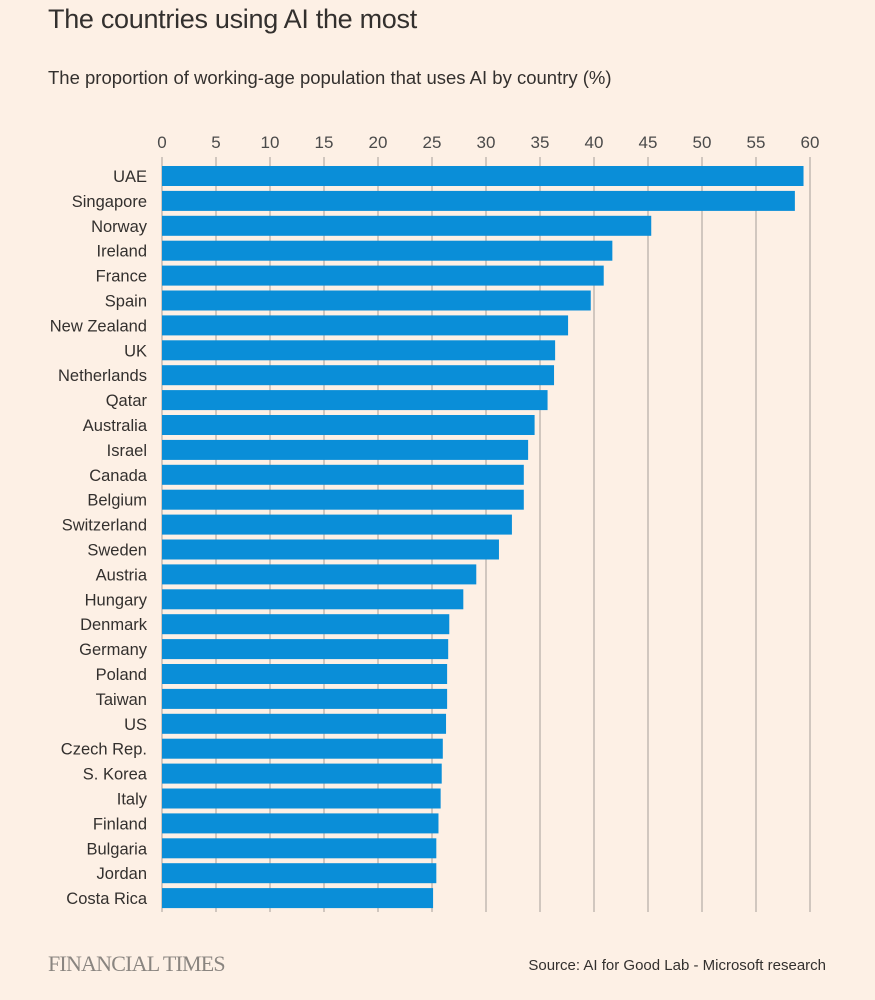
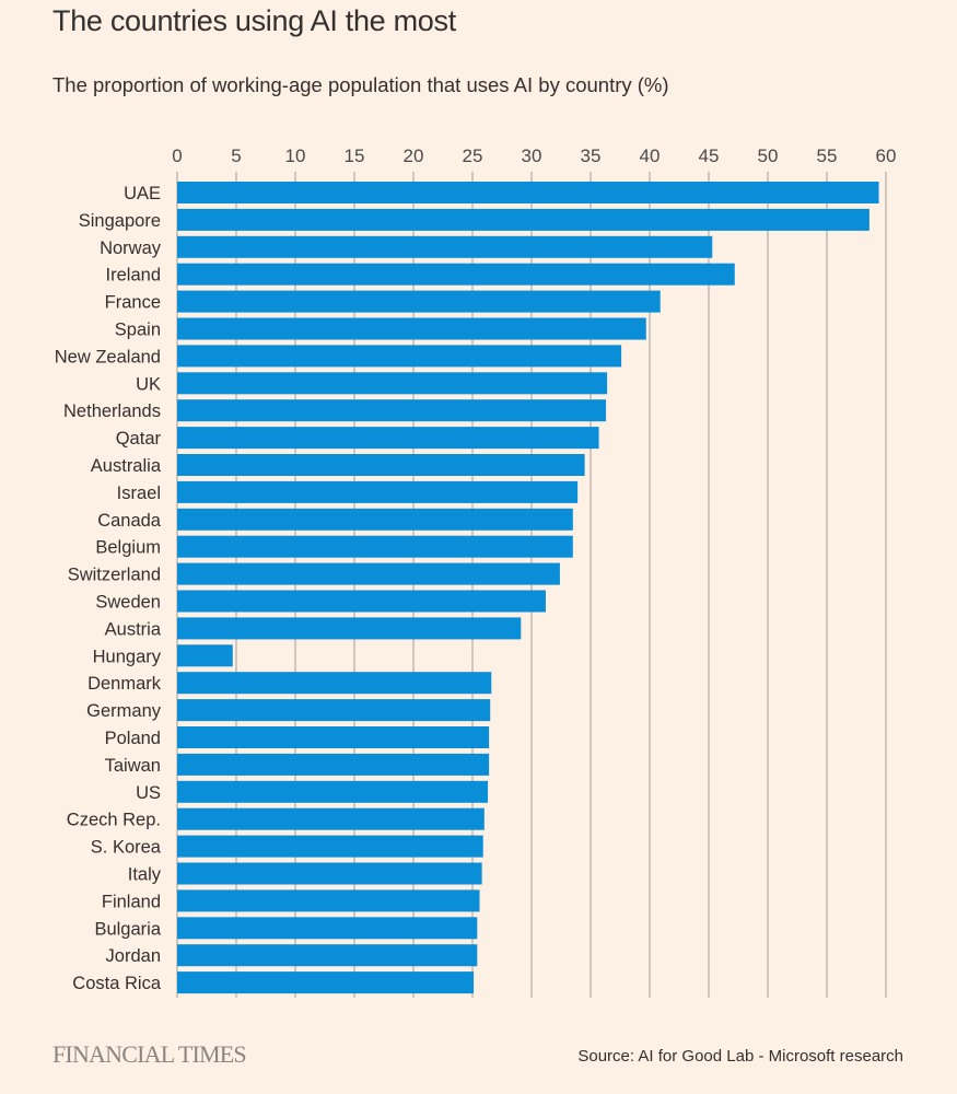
Ireland: 41.7 -> 47.2
Hungary: 27.9 -> 4.7
